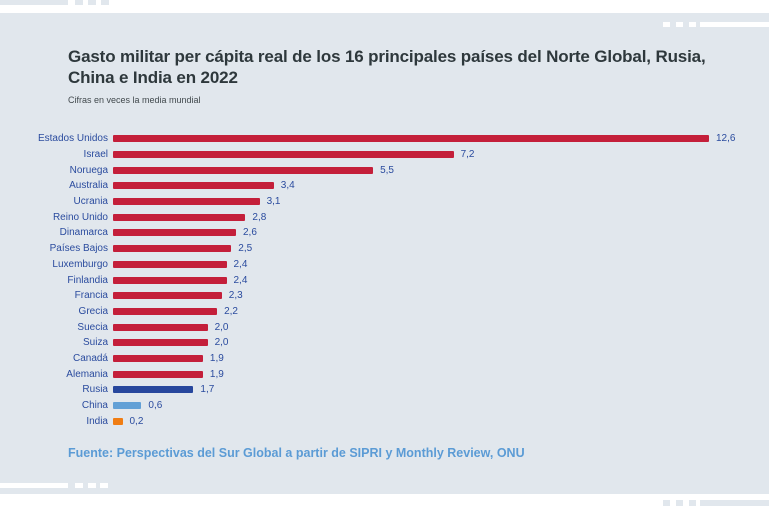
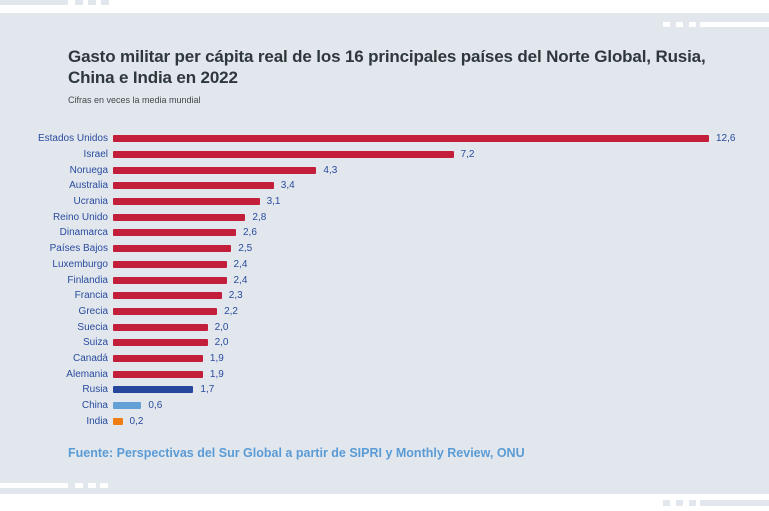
Noruega: 5,5 -> 4,3
